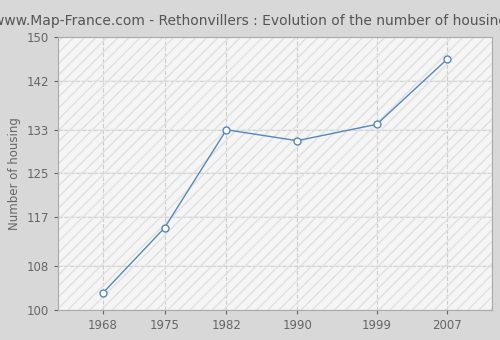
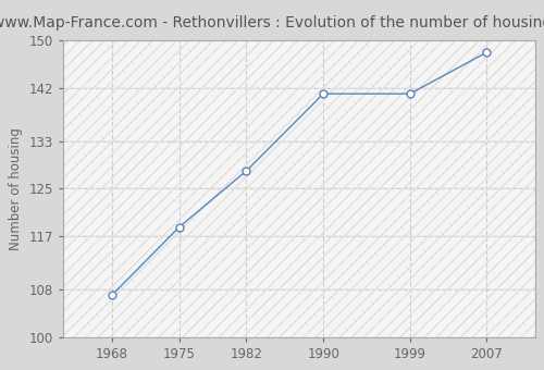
1968: 103.0 -> 107.0
1975: 115.0 -> 118.5
1982: 133.0 -> 128.0
1990: 131.0 -> 141.0
1999: 134.0 -> 141.0
2007: 146.0 -> 148.0
